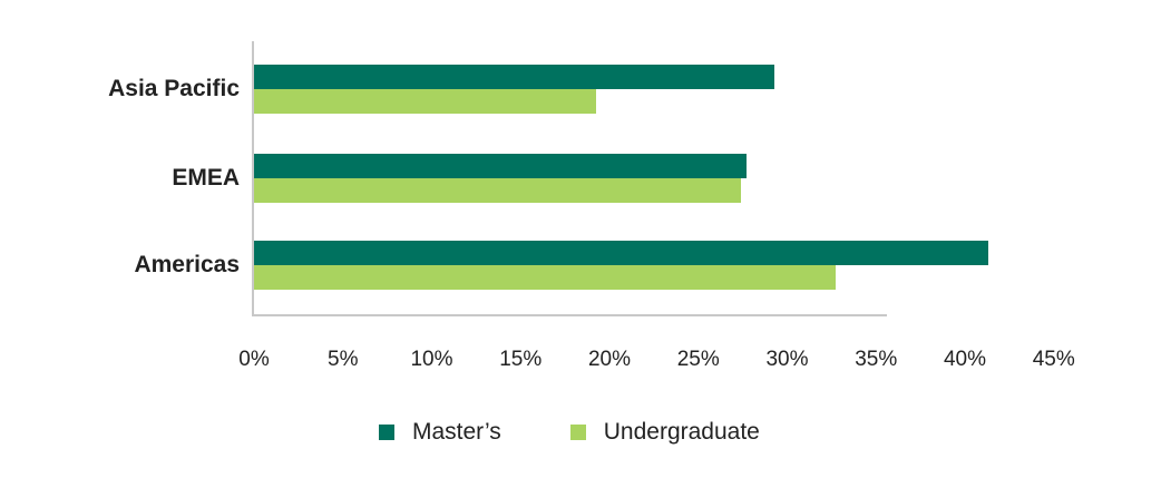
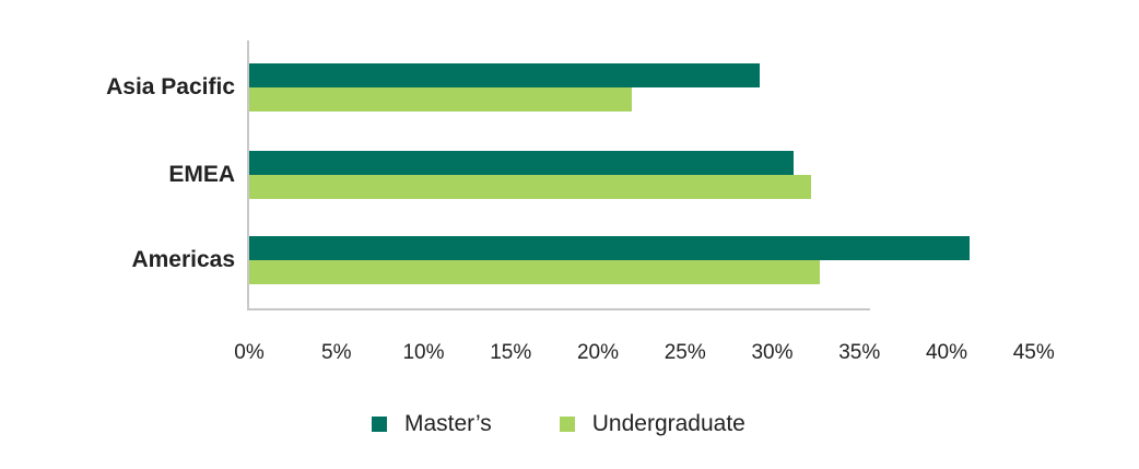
Undergraduate/Asia Pacific: 19.2% -> 21.9%
Master’s/EMEA: 27.6% -> 31.1%
Undergraduate/EMEA: 27.3% -> 32.1%
